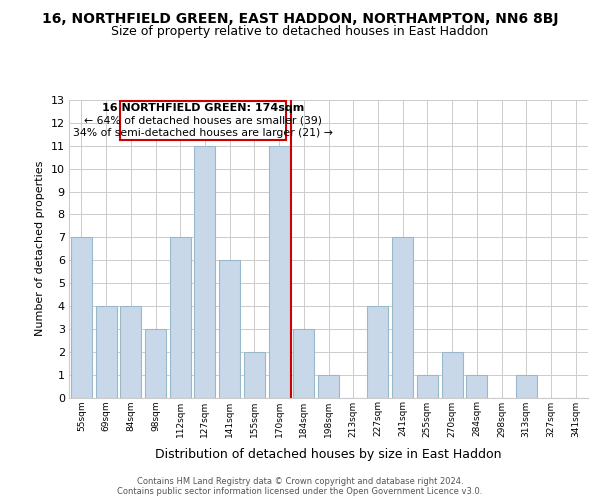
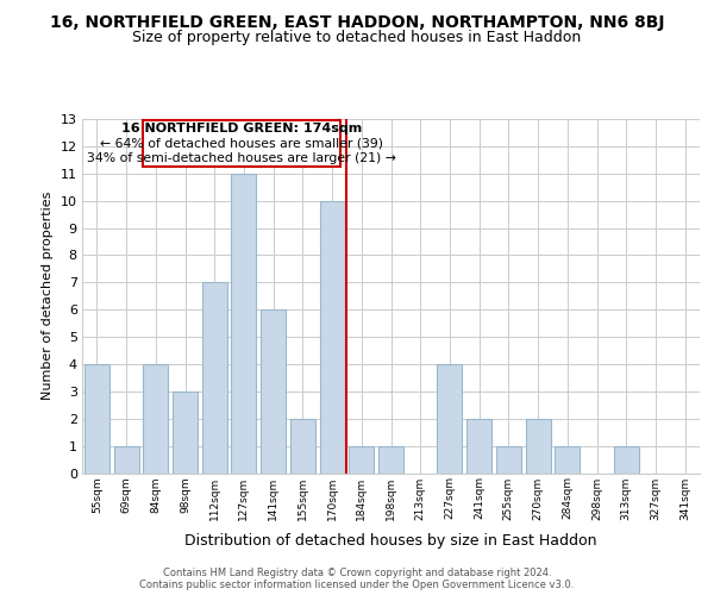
55sqm: 7 -> 4
69sqm: 4 -> 1
170sqm: 11 -> 10
184sqm: 3 -> 1
241sqm: 7 -> 2
